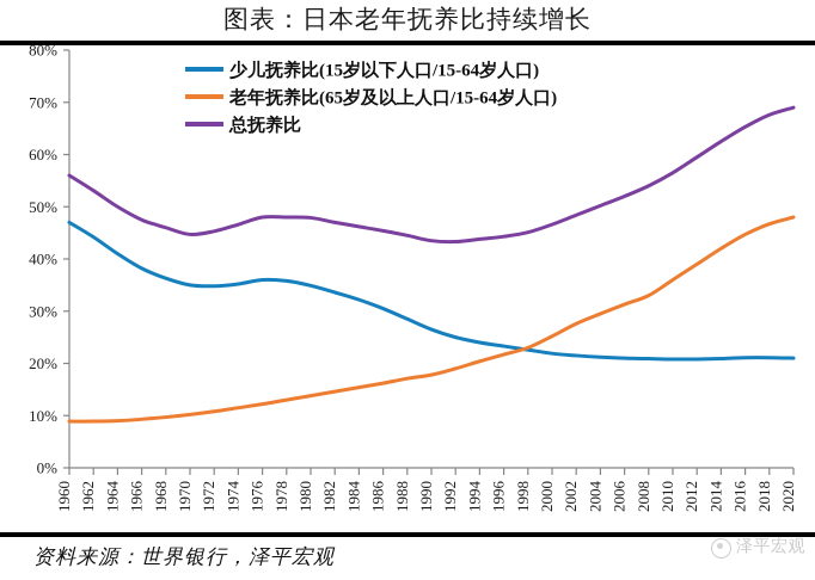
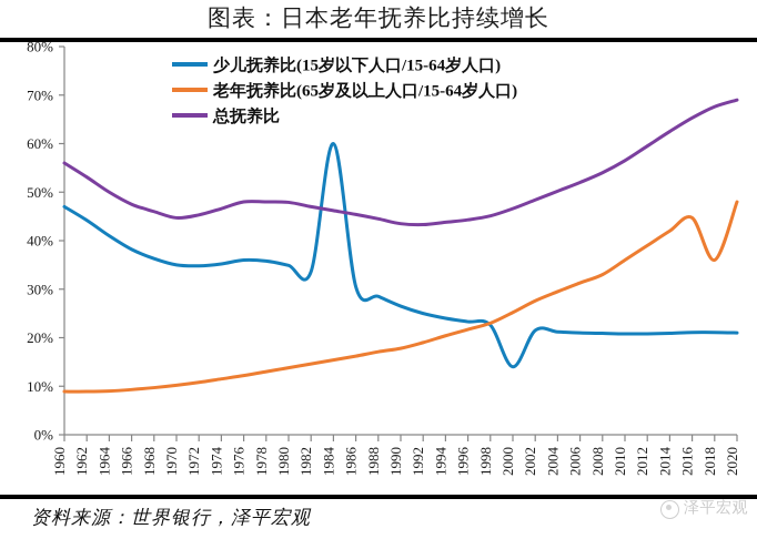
少儿抚养比(15岁以下人口/15-64岁人口)/1984: 32% -> 60%
少儿抚养比(15岁以下人口/15-64岁人口)/2000: 22% -> 14%
老年抚养比(65岁及以上人口/15-64岁人口)/2018: 47% -> 36%
